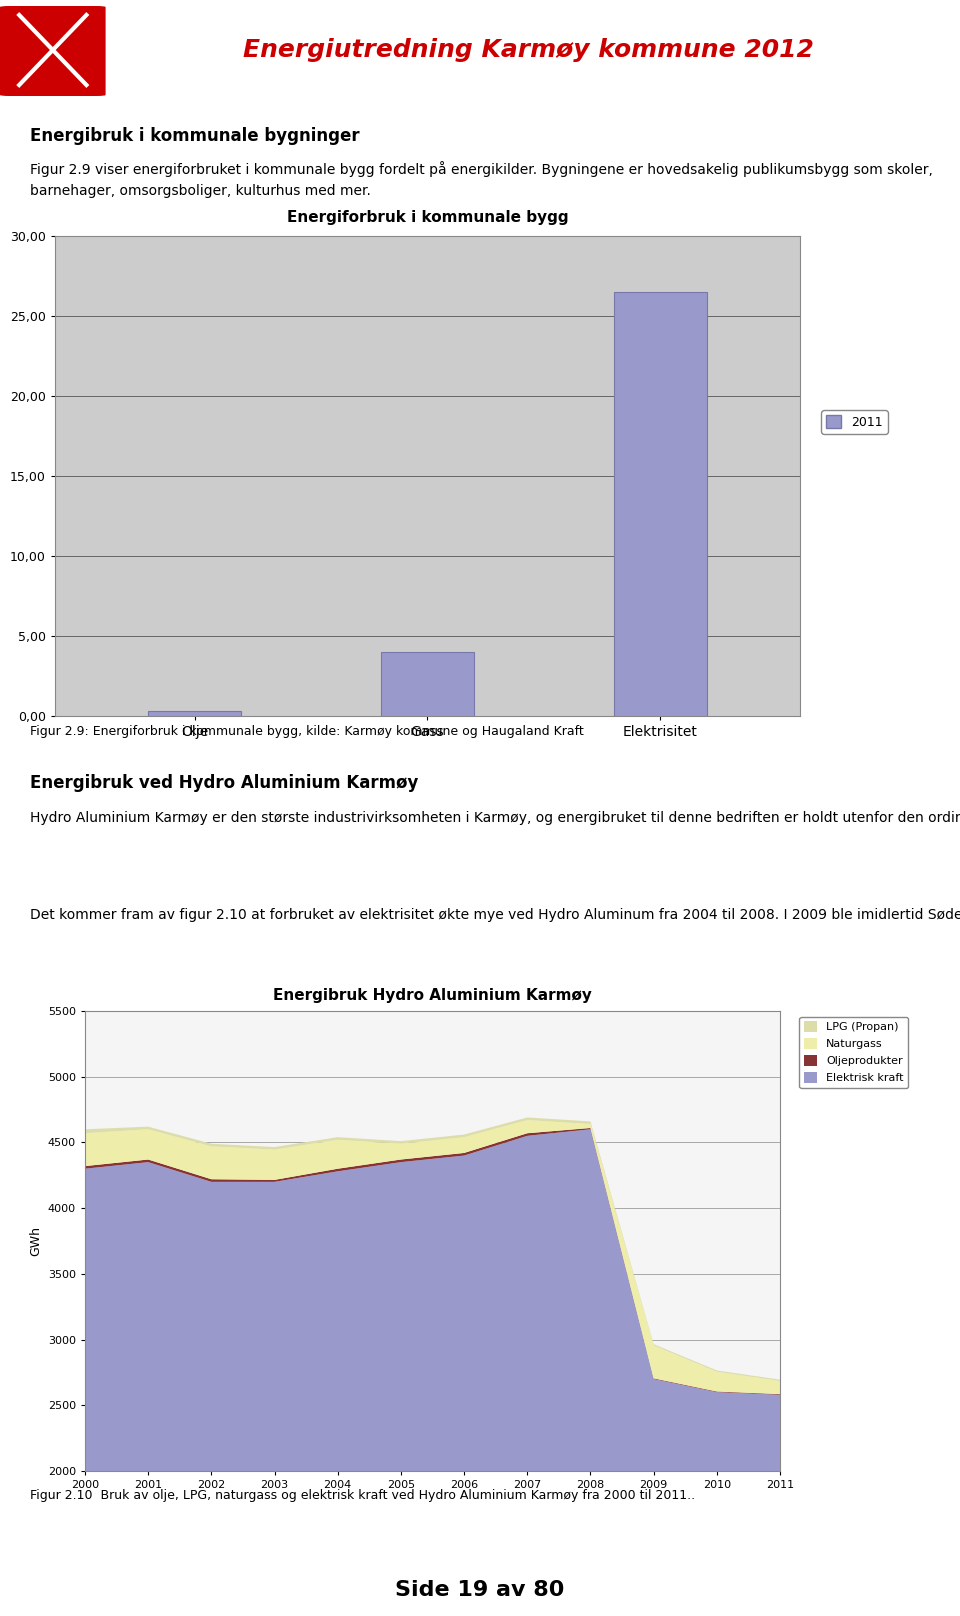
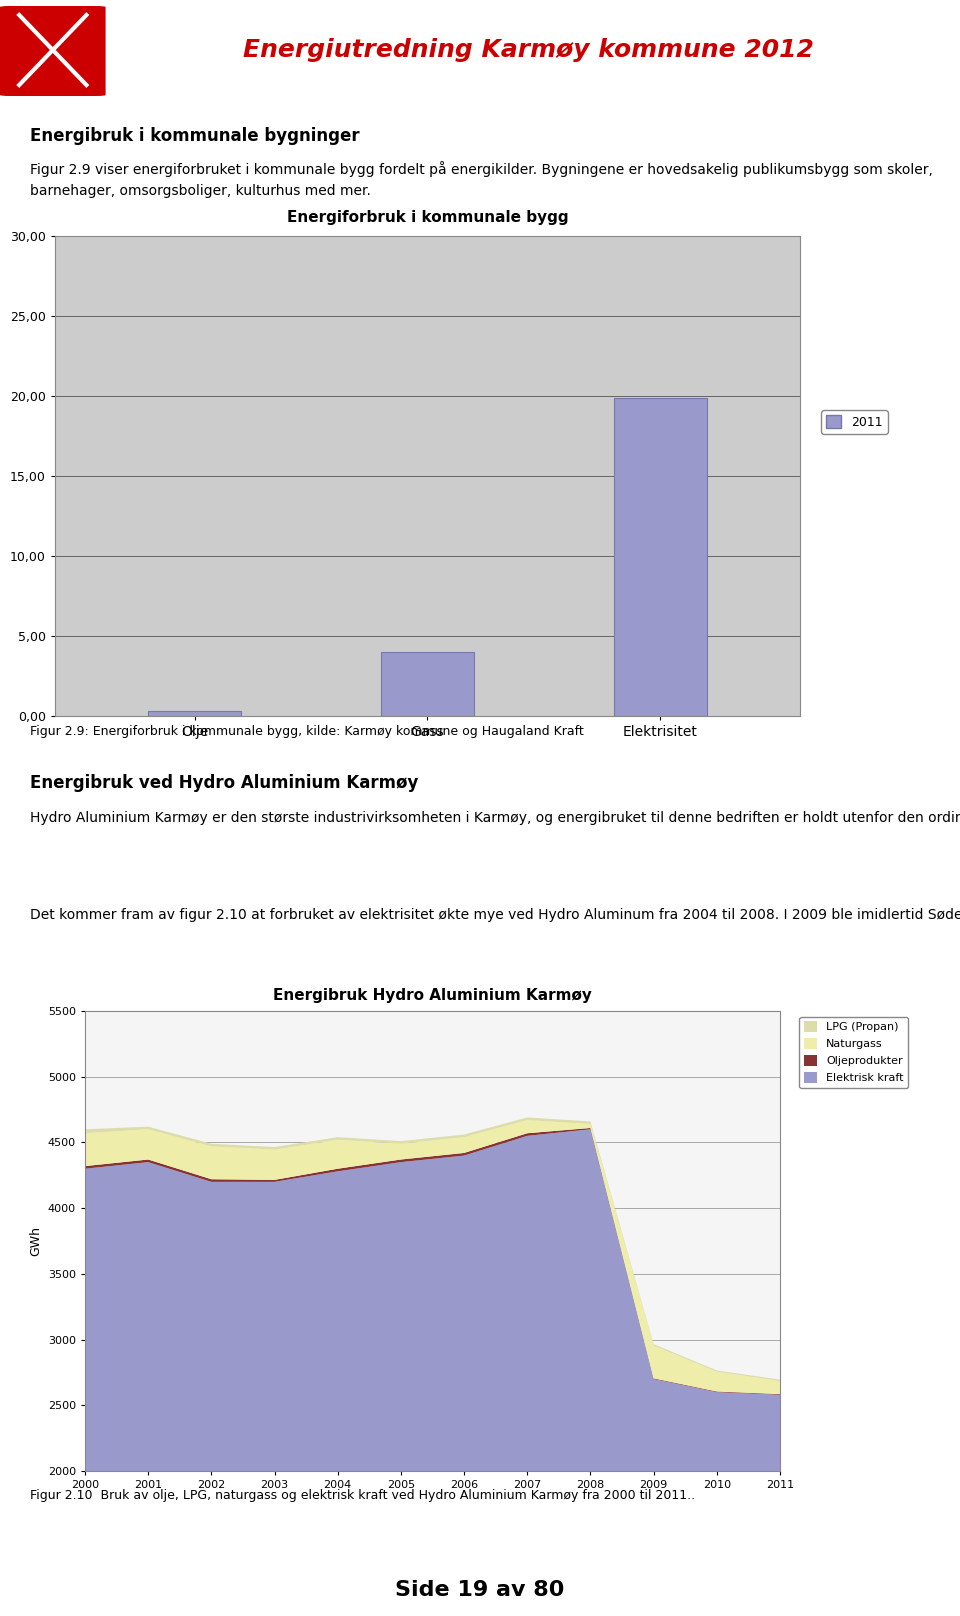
Energiforbruk i kommunale bygg/Elektrisitet: 26,5 -> 19,9
